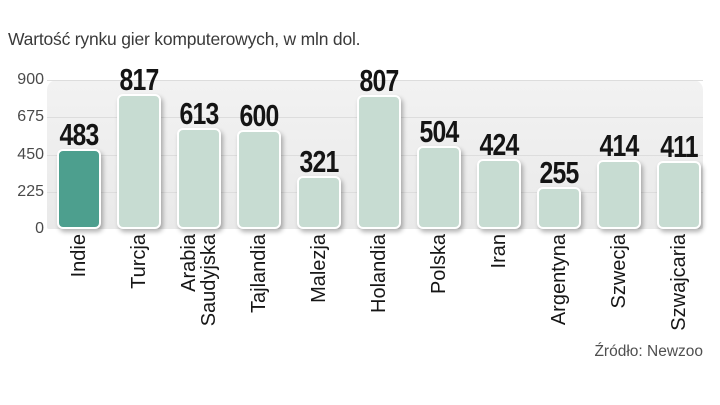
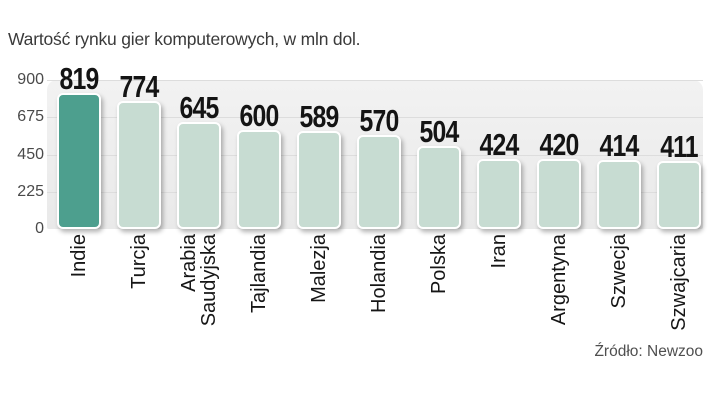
Indie: 483 -> 819
Turcja: 817 -> 774
Arabia Saudyjska: 613 -> 645
Malezja: 321 -> 589
Holandia: 807 -> 570
Argentyna: 255 -> 420
